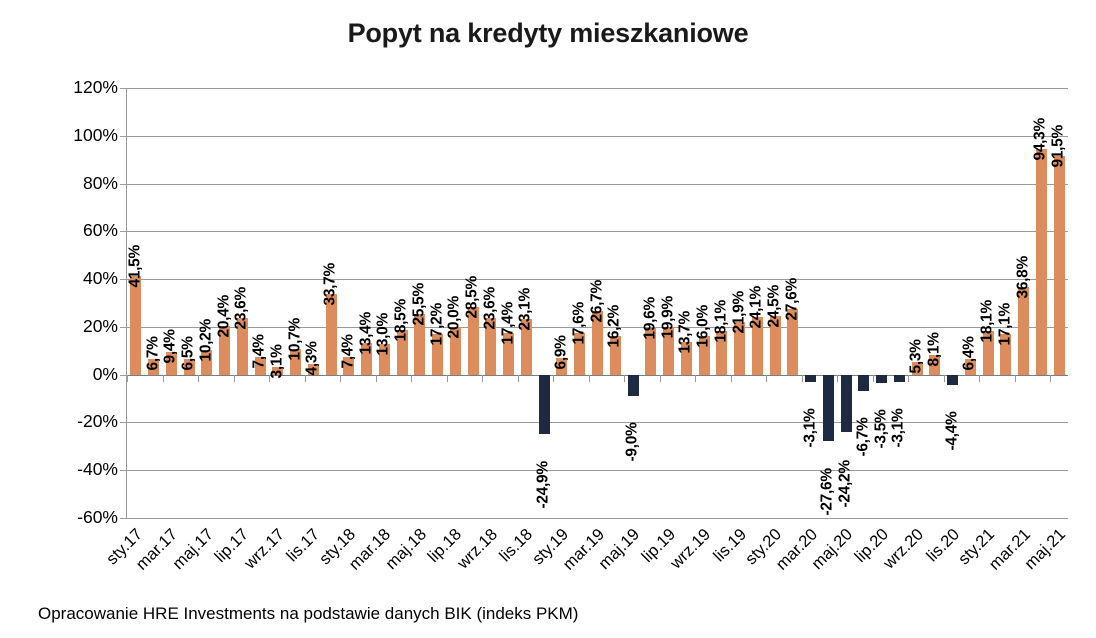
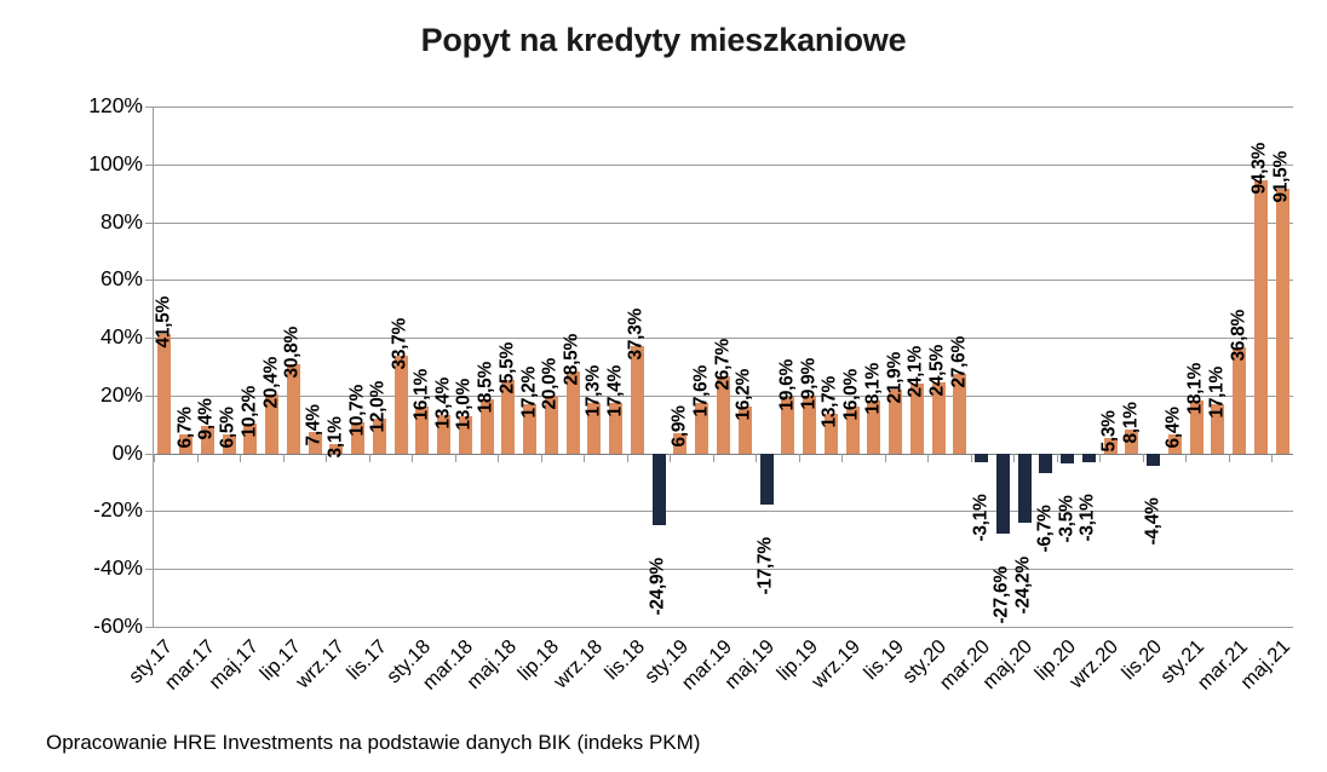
lip.17: 23,6% -> 30,8%
lis.17: 4,3% -> 12,0%
sty.18: 7,4% -> 16,1%
wrz.18: 23,6% -> 17,3%
lis.18: 23,1% -> 37,3%
maj.19: -9,0% -> -17,7%
